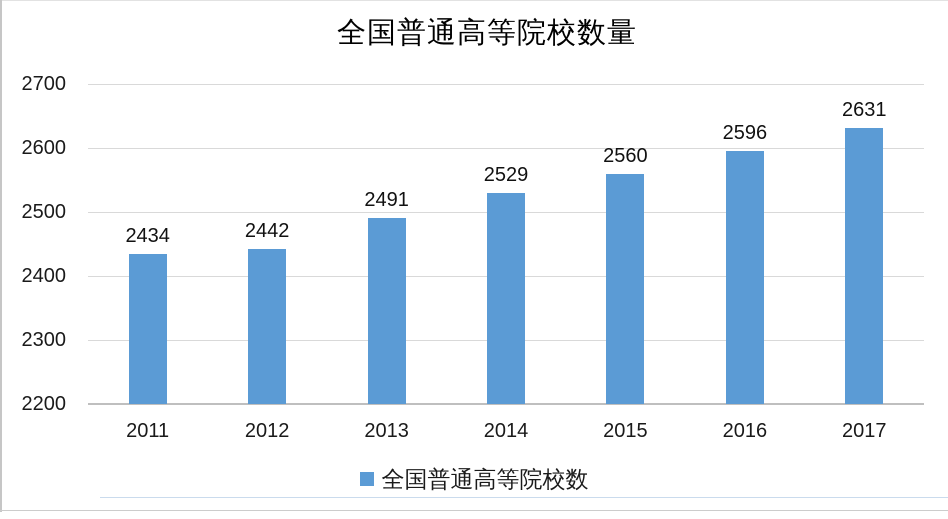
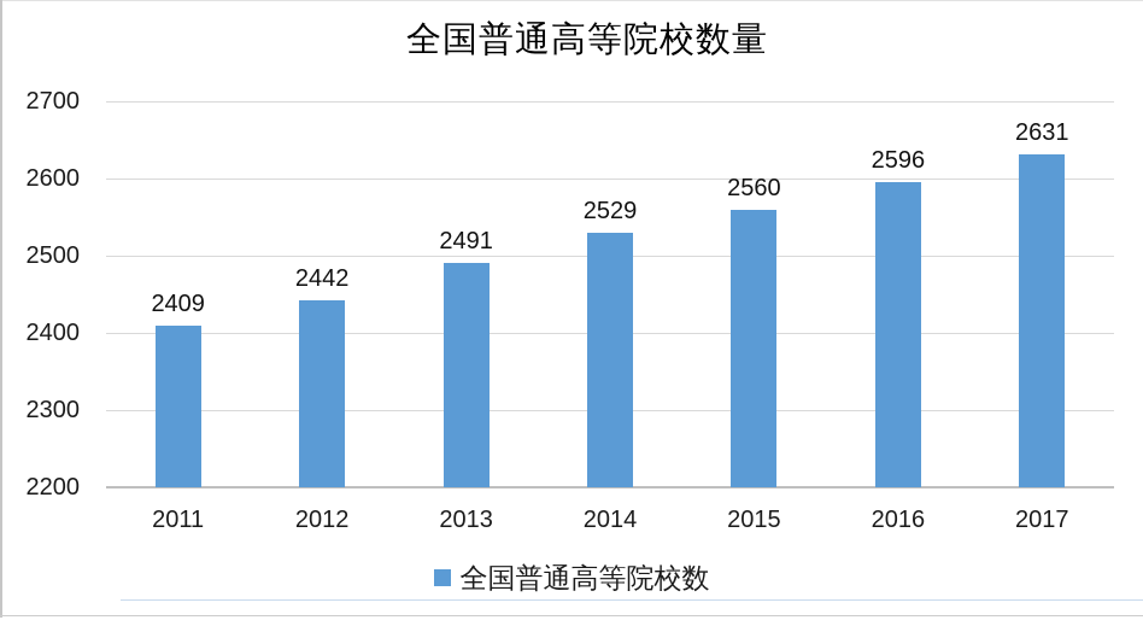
2011: 2434 -> 2409
